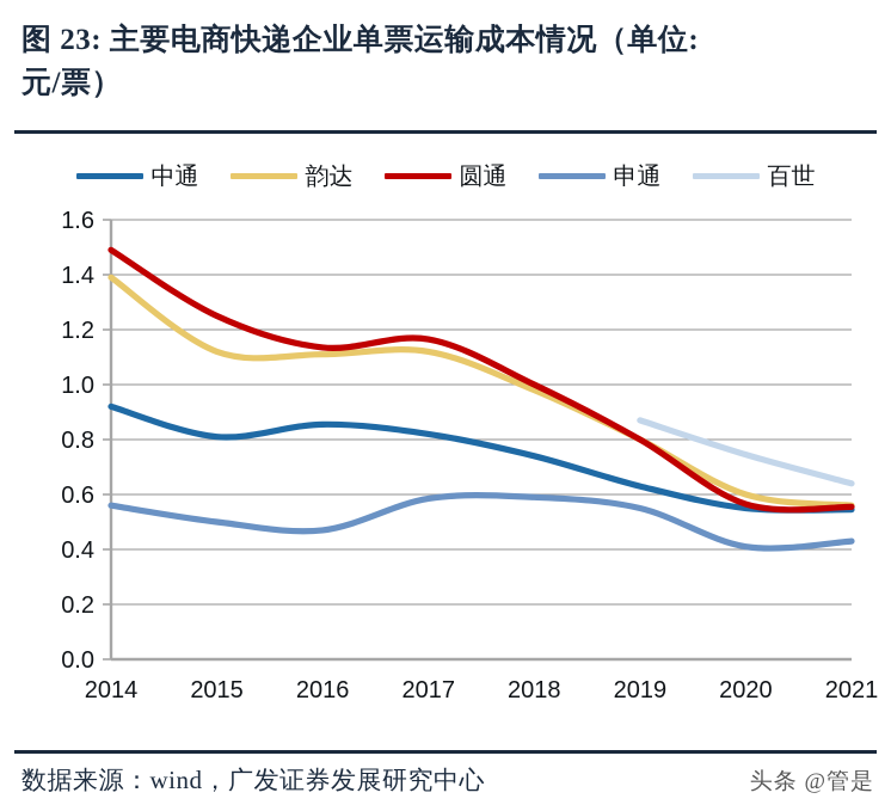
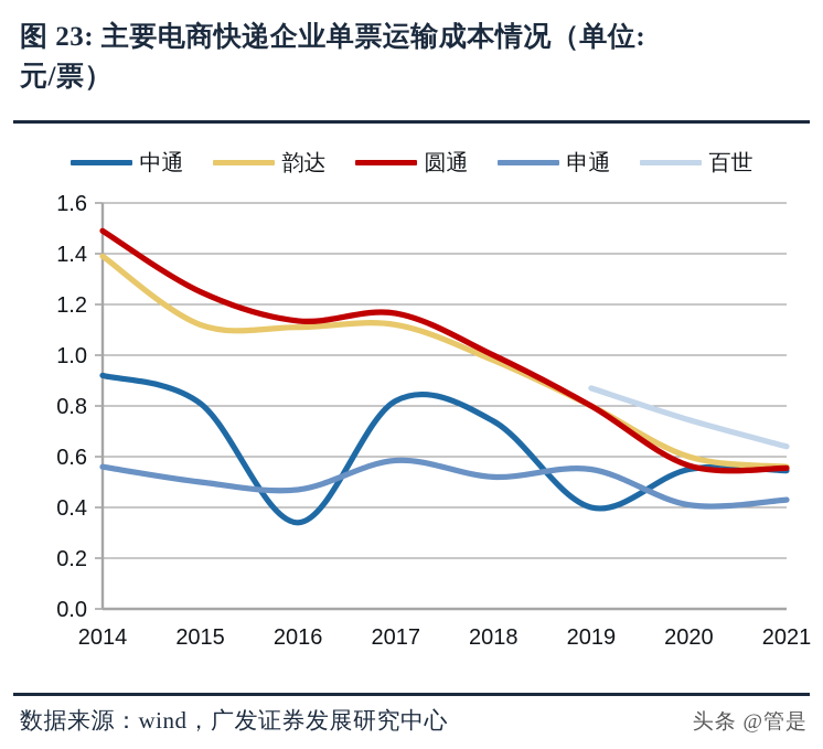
中通/2016: 0.85 -> 0.34
申通/2018: 0.59 -> 0.52
中通/2019: 0.63 -> 0.40
